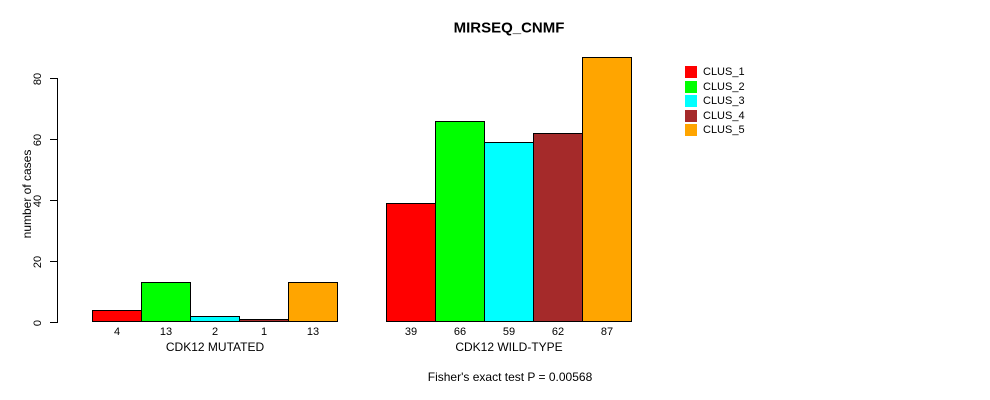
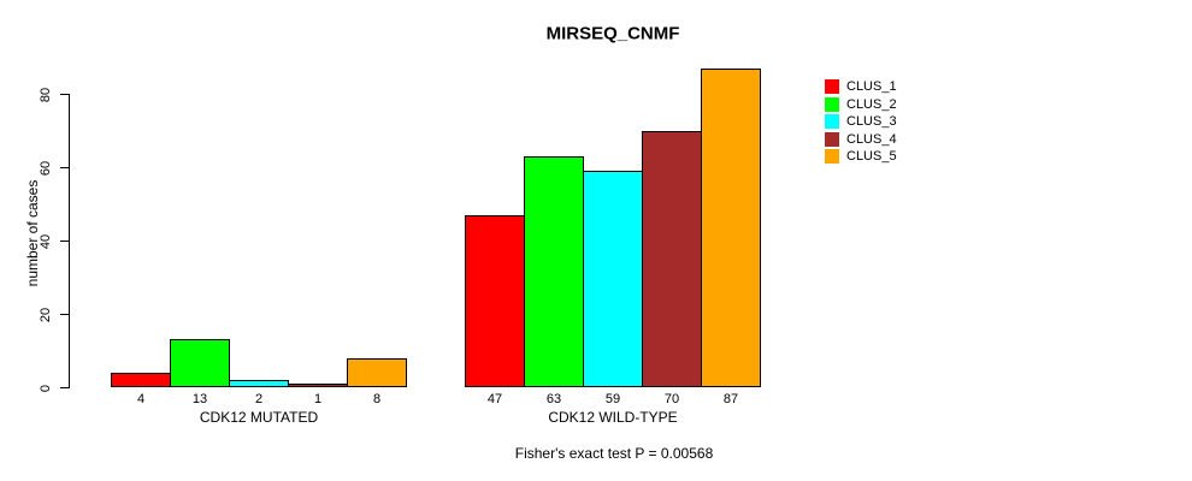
CLUS_5/CDK12 MUTATED: 13 -> 8
CLUS_1/CDK12 WILD-TYPE: 39 -> 47
CLUS_2/CDK12 WILD-TYPE: 66 -> 63
CLUS_4/CDK12 WILD-TYPE: 62 -> 70
